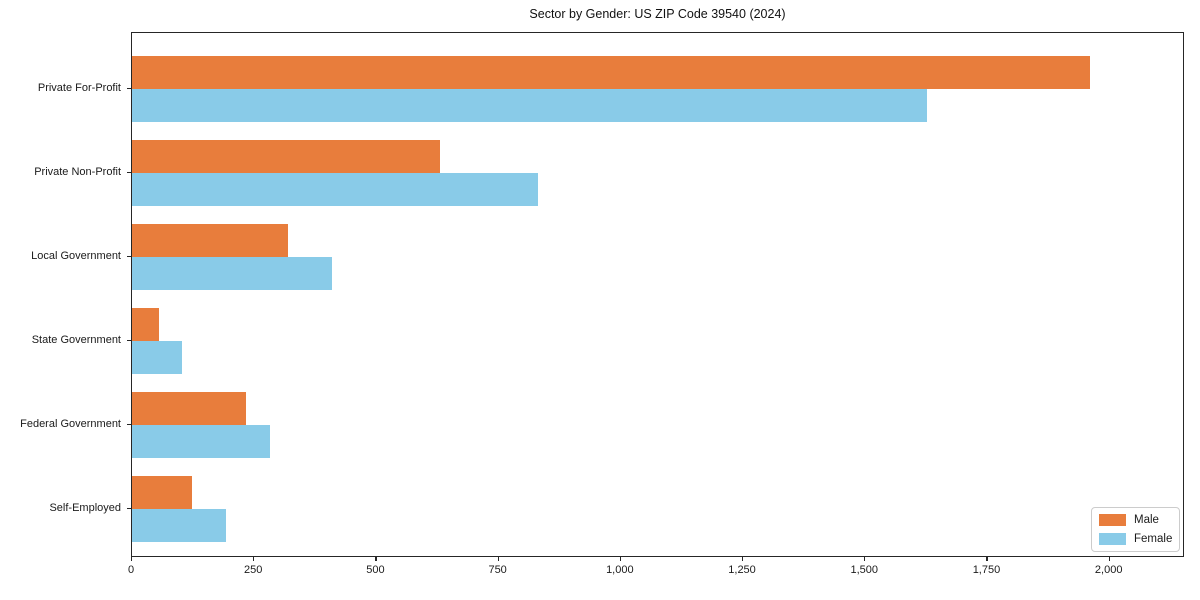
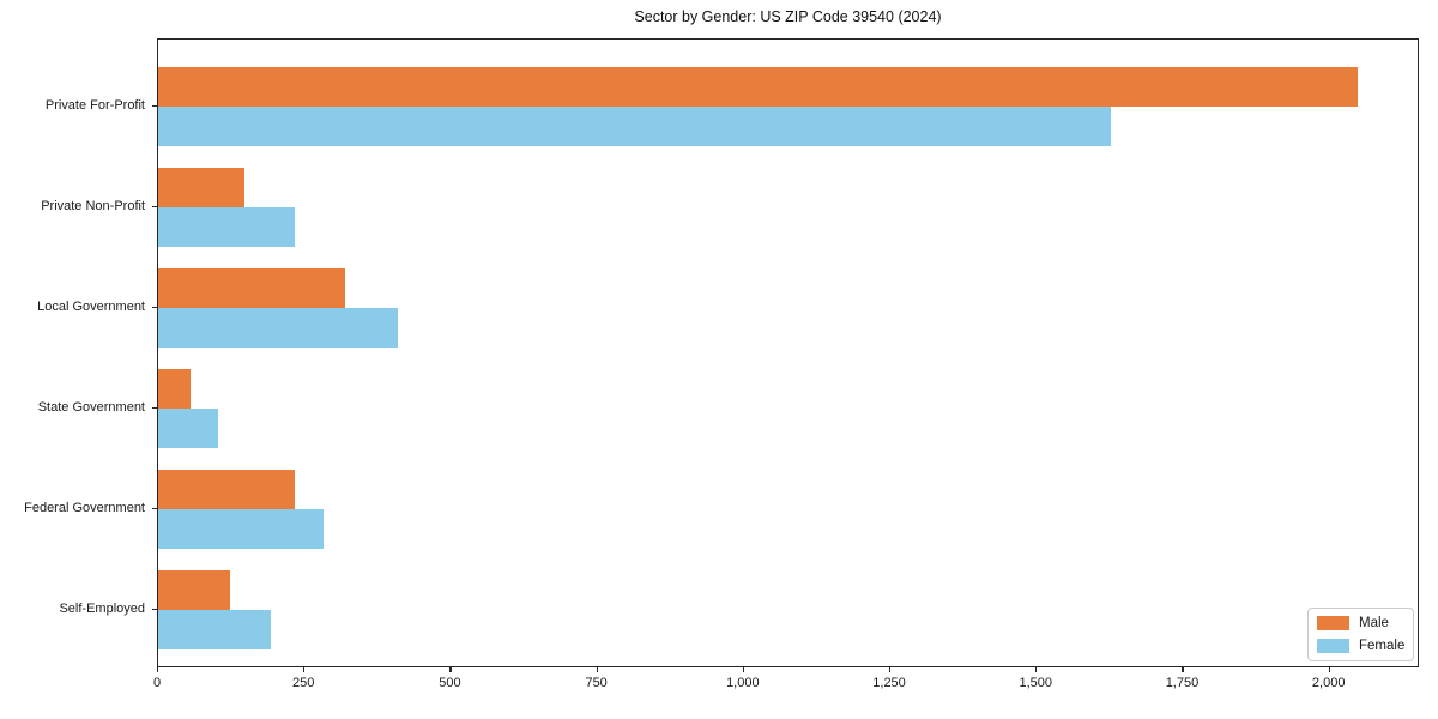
Male/Private For-Profit: 1960 -> 2050
Male/Private Non-Profit: 630 -> 150
Female/Private Non-Profit: 830 -> 230
